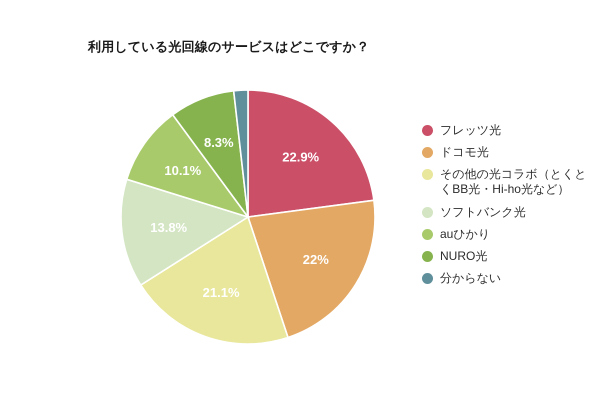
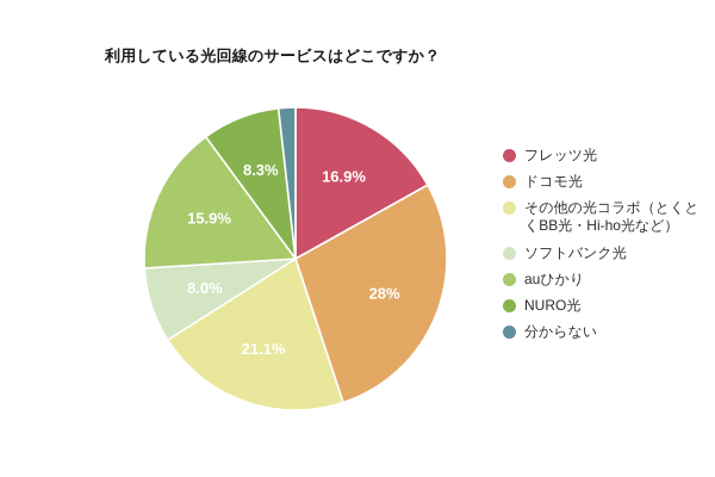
フレッツ光: 22.9% -> 16.9%
ドコモ光: 22% -> 28%
ソフトバンク光: 13.8% -> 8.0%
auひかり: 10.1% -> 15.9%
